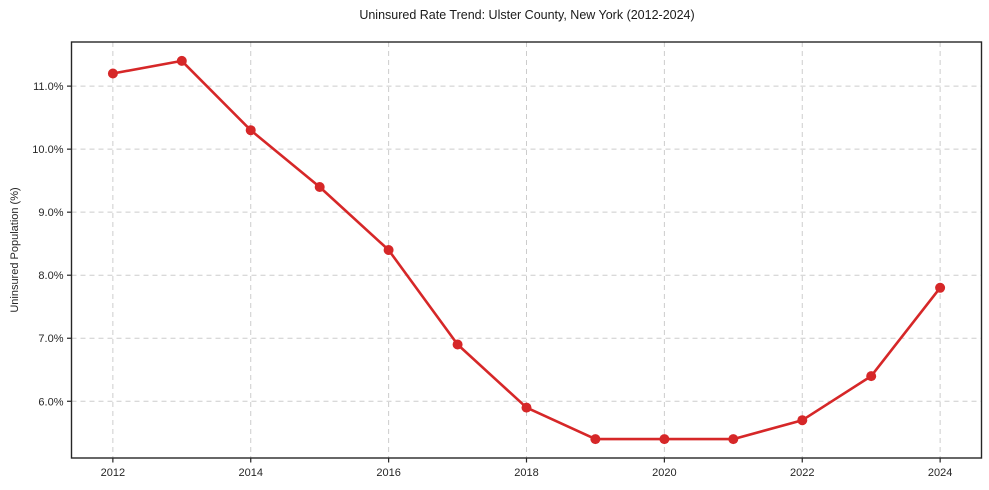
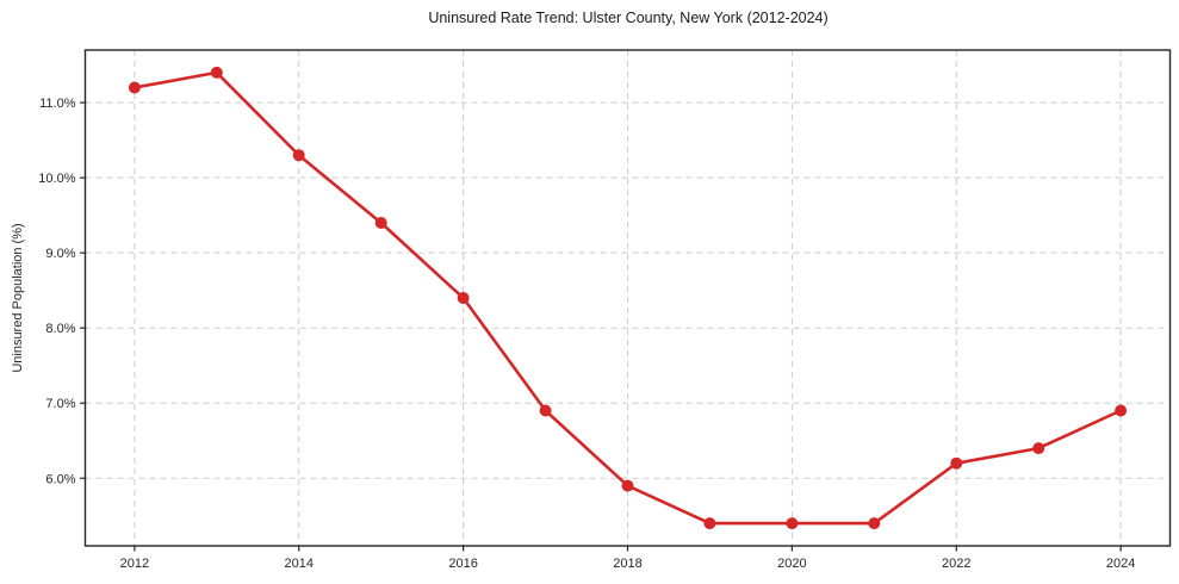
2022: 5.7% -> 6.2%
2024: 7.8% -> 6.9%
